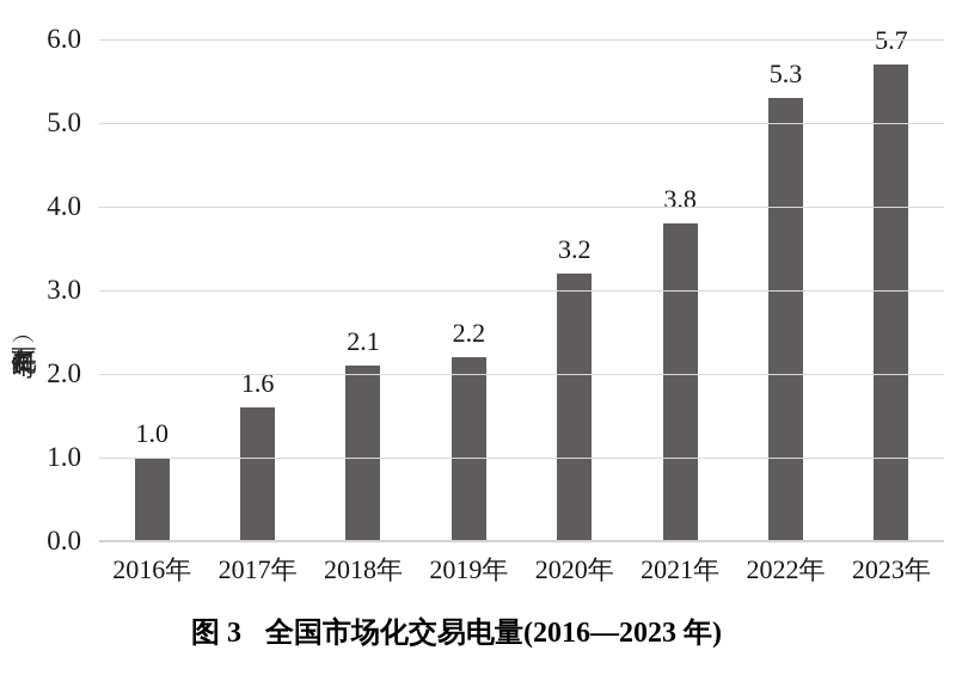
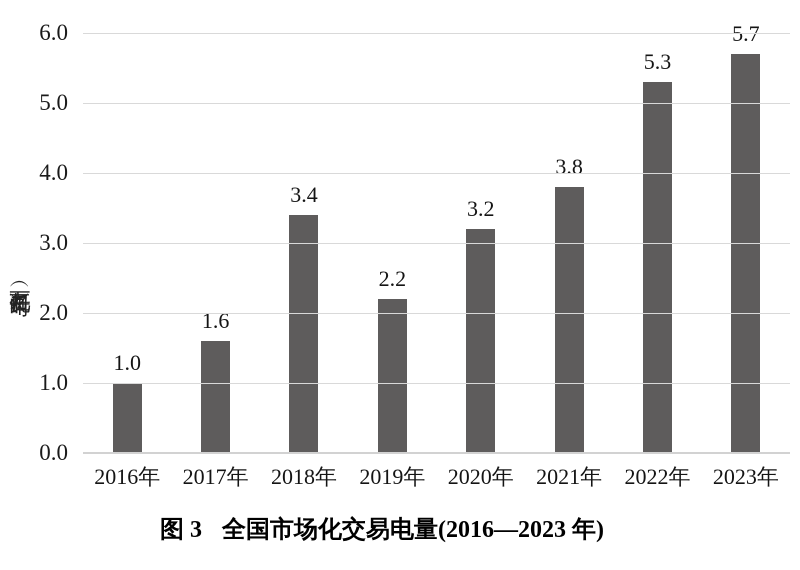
2018年: 2.1 -> 3.4
